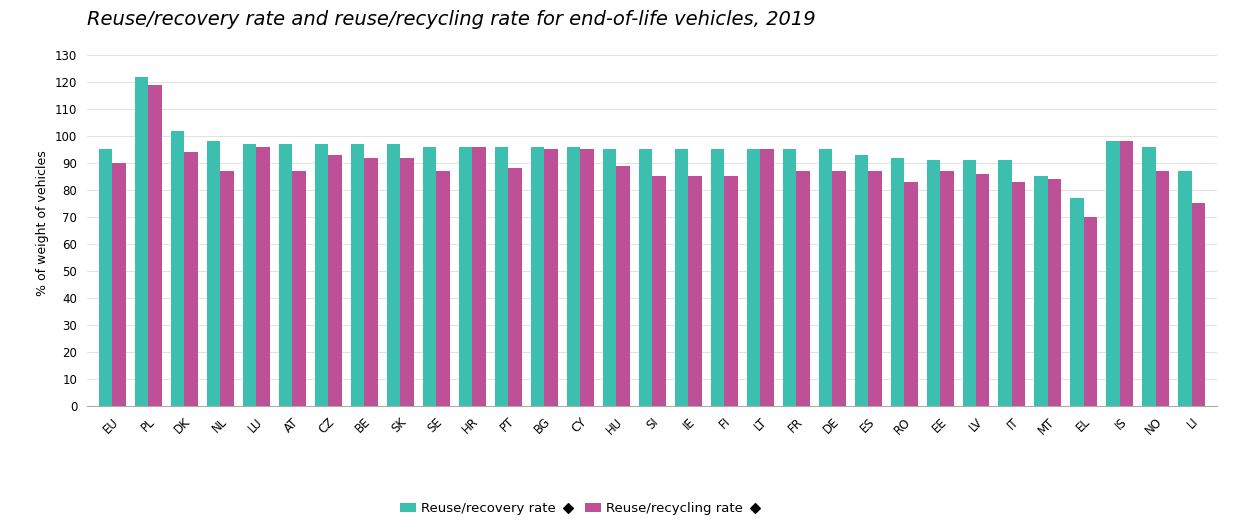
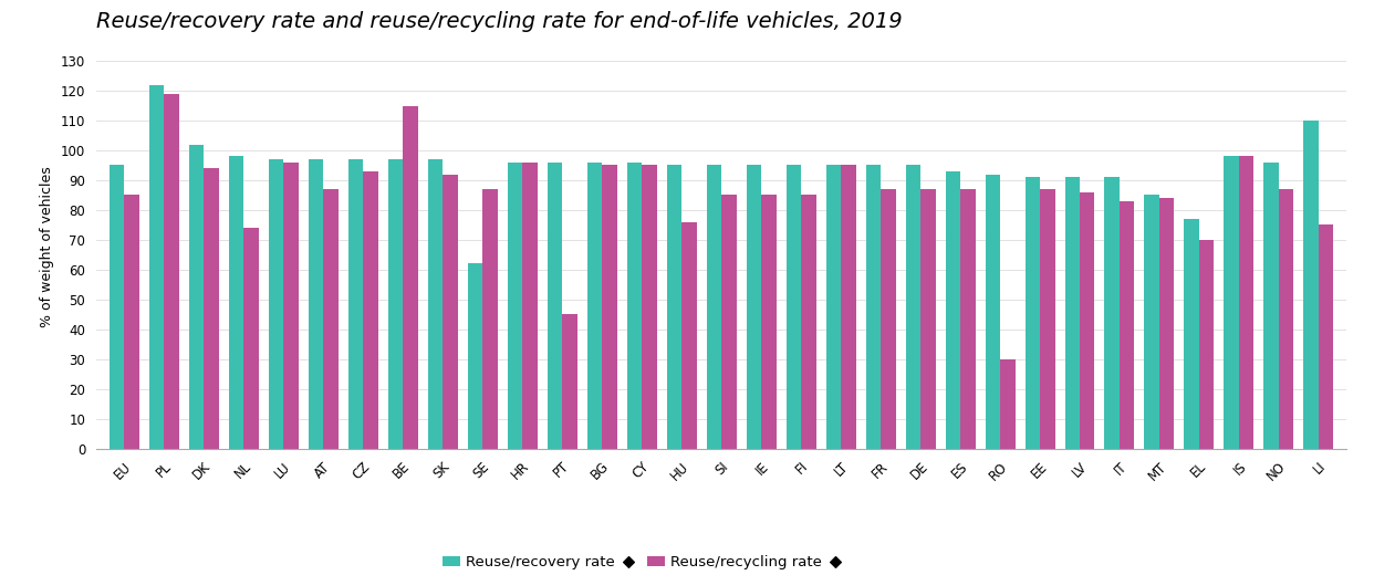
Reuse/recycling rate/EU: 90 -> 85
Reuse/recycling rate/NL: 87 -> 74
Reuse/recycling rate/BE: 92 -> 115
Reuse/recovery rate/SE: 96 -> 62
Reuse/recycling rate/PT: 88 -> 45
Reuse/recycling rate/HU: 89 -> 76
Reuse/recycling rate/RO: 83 -> 30
Reuse/recovery rate/LI: 87 -> 110
